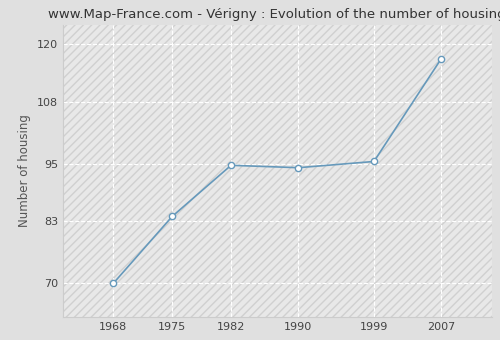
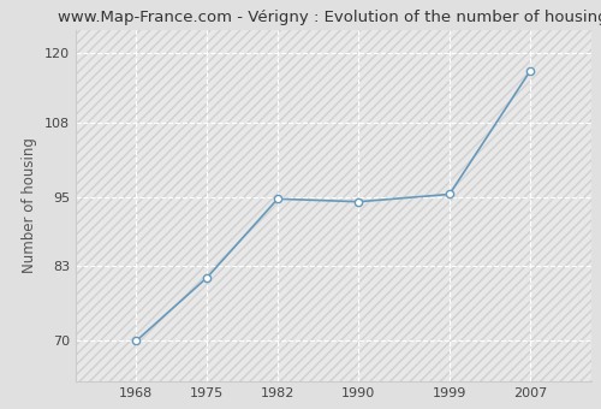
1975: 84.0 -> 81.0
